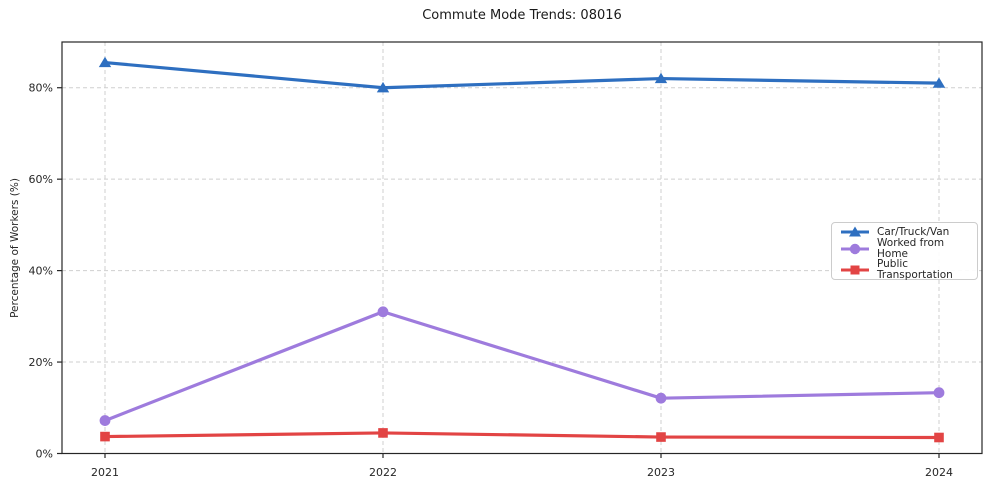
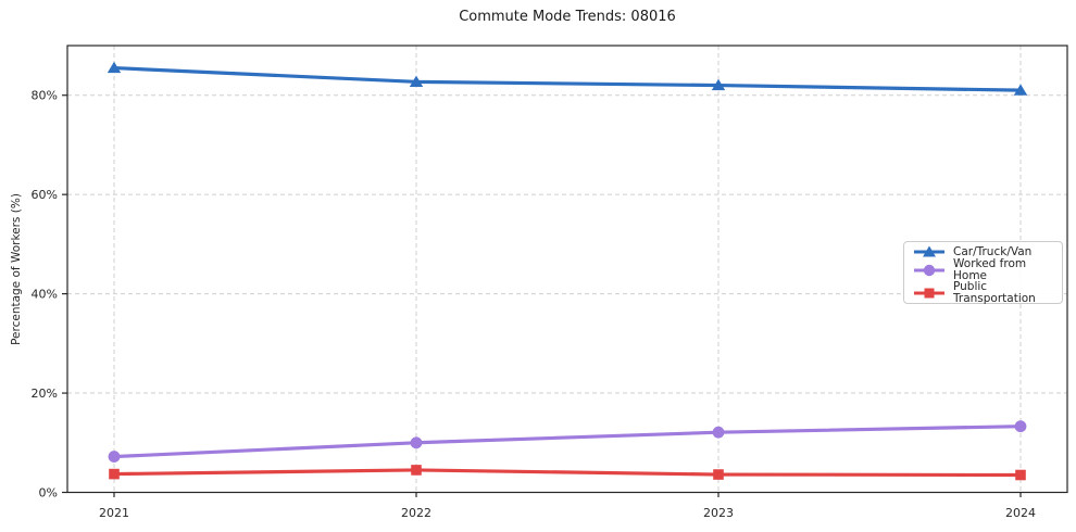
Car/Truck/Van/2022: 80% -> 83%
Worked from Home/2022: 31% -> 10%
